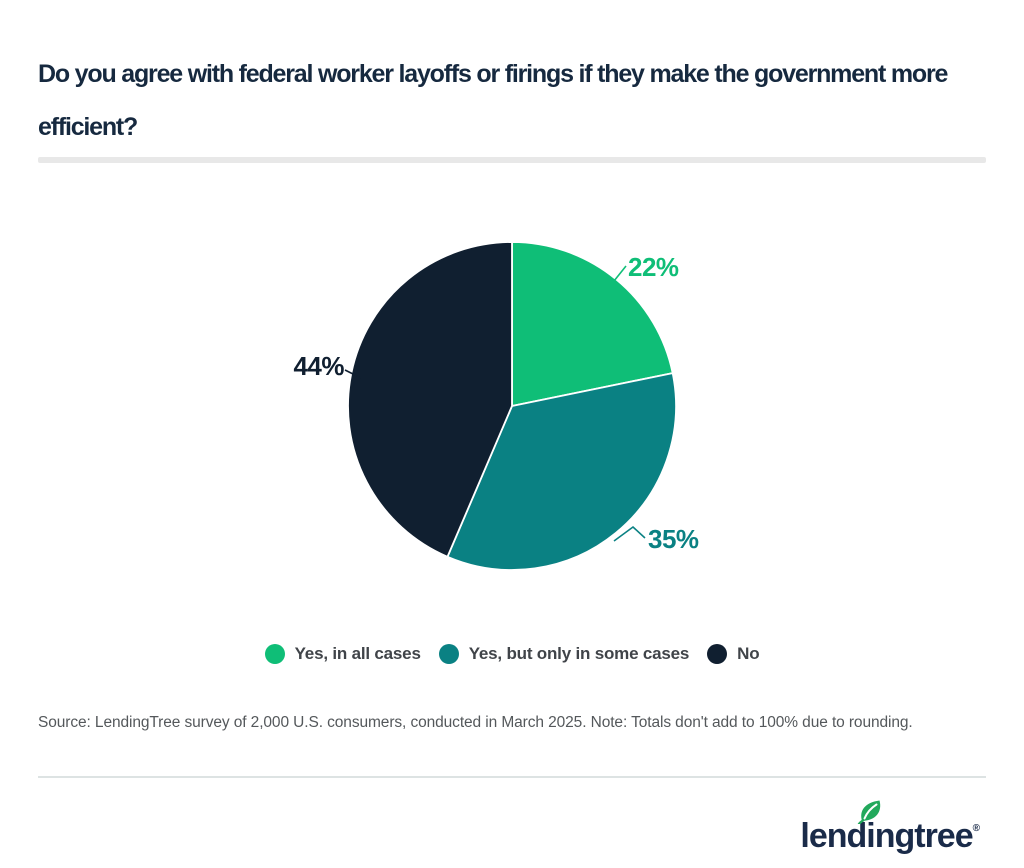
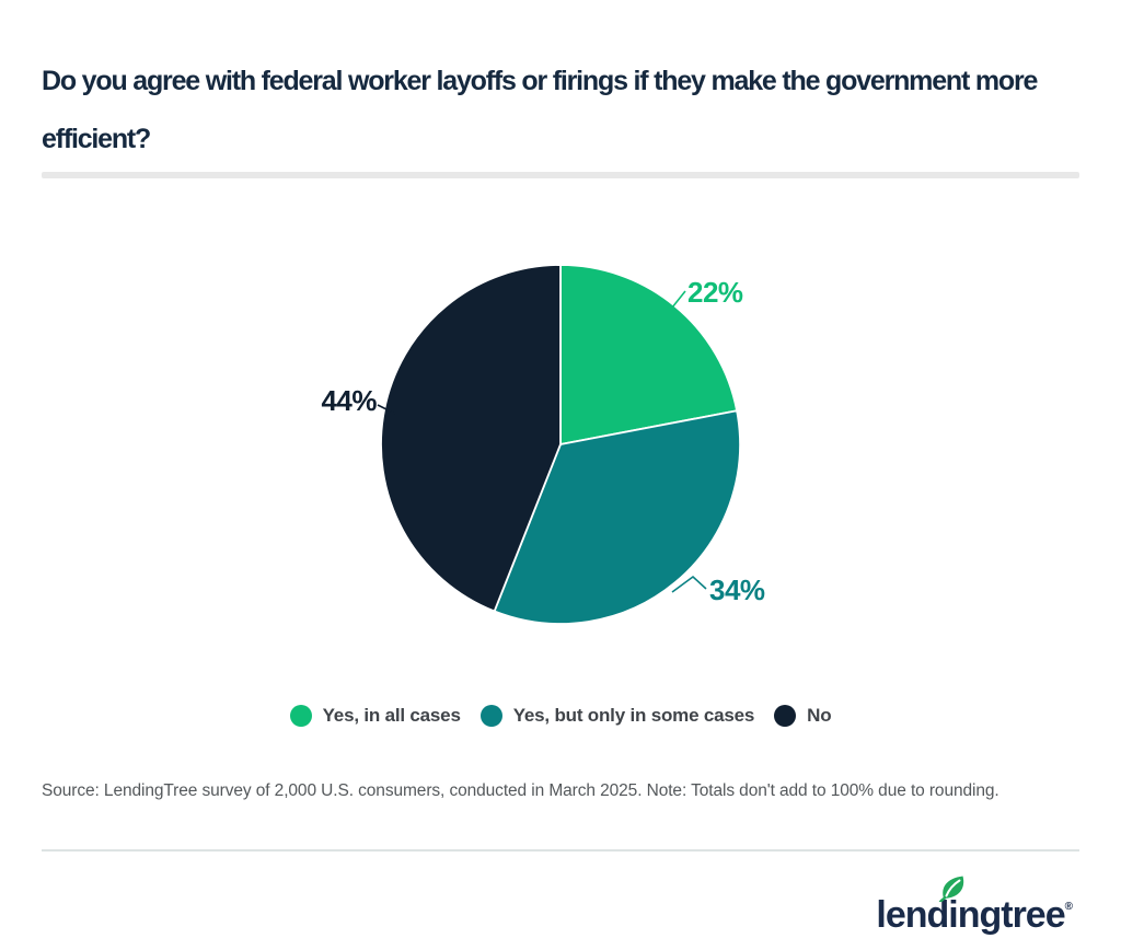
Yes, but only in some cases: 35% -> 34%
